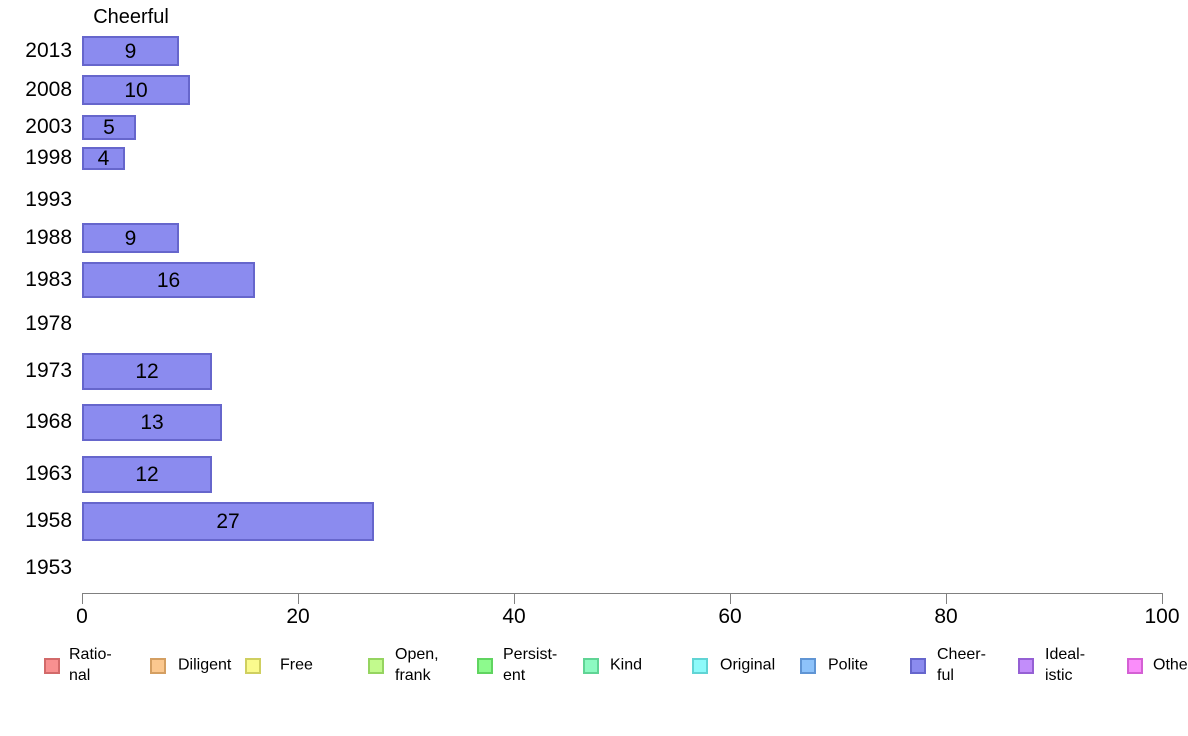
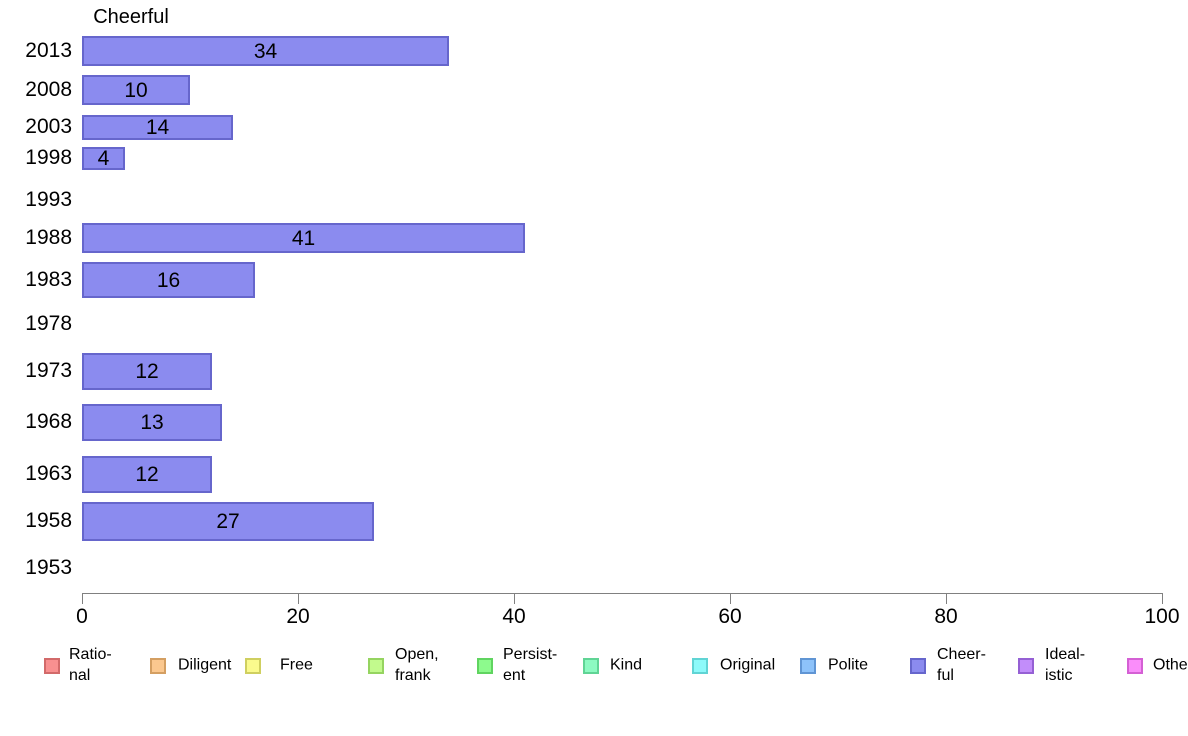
2013: 9 -> 34
2003: 5 -> 14
1988: 9 -> 41
